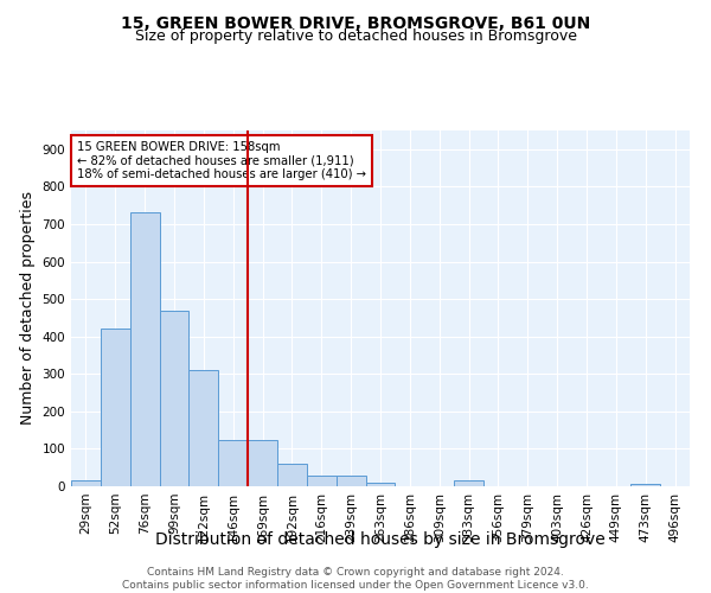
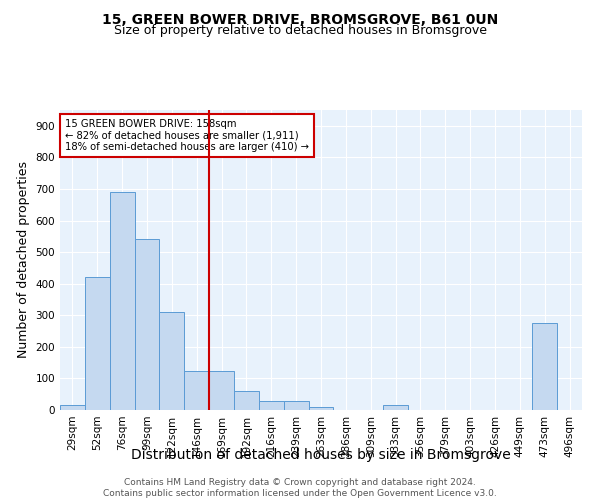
76sqm: 730 -> 690
99sqm: 470 -> 540
473sqm: 5 -> 275
